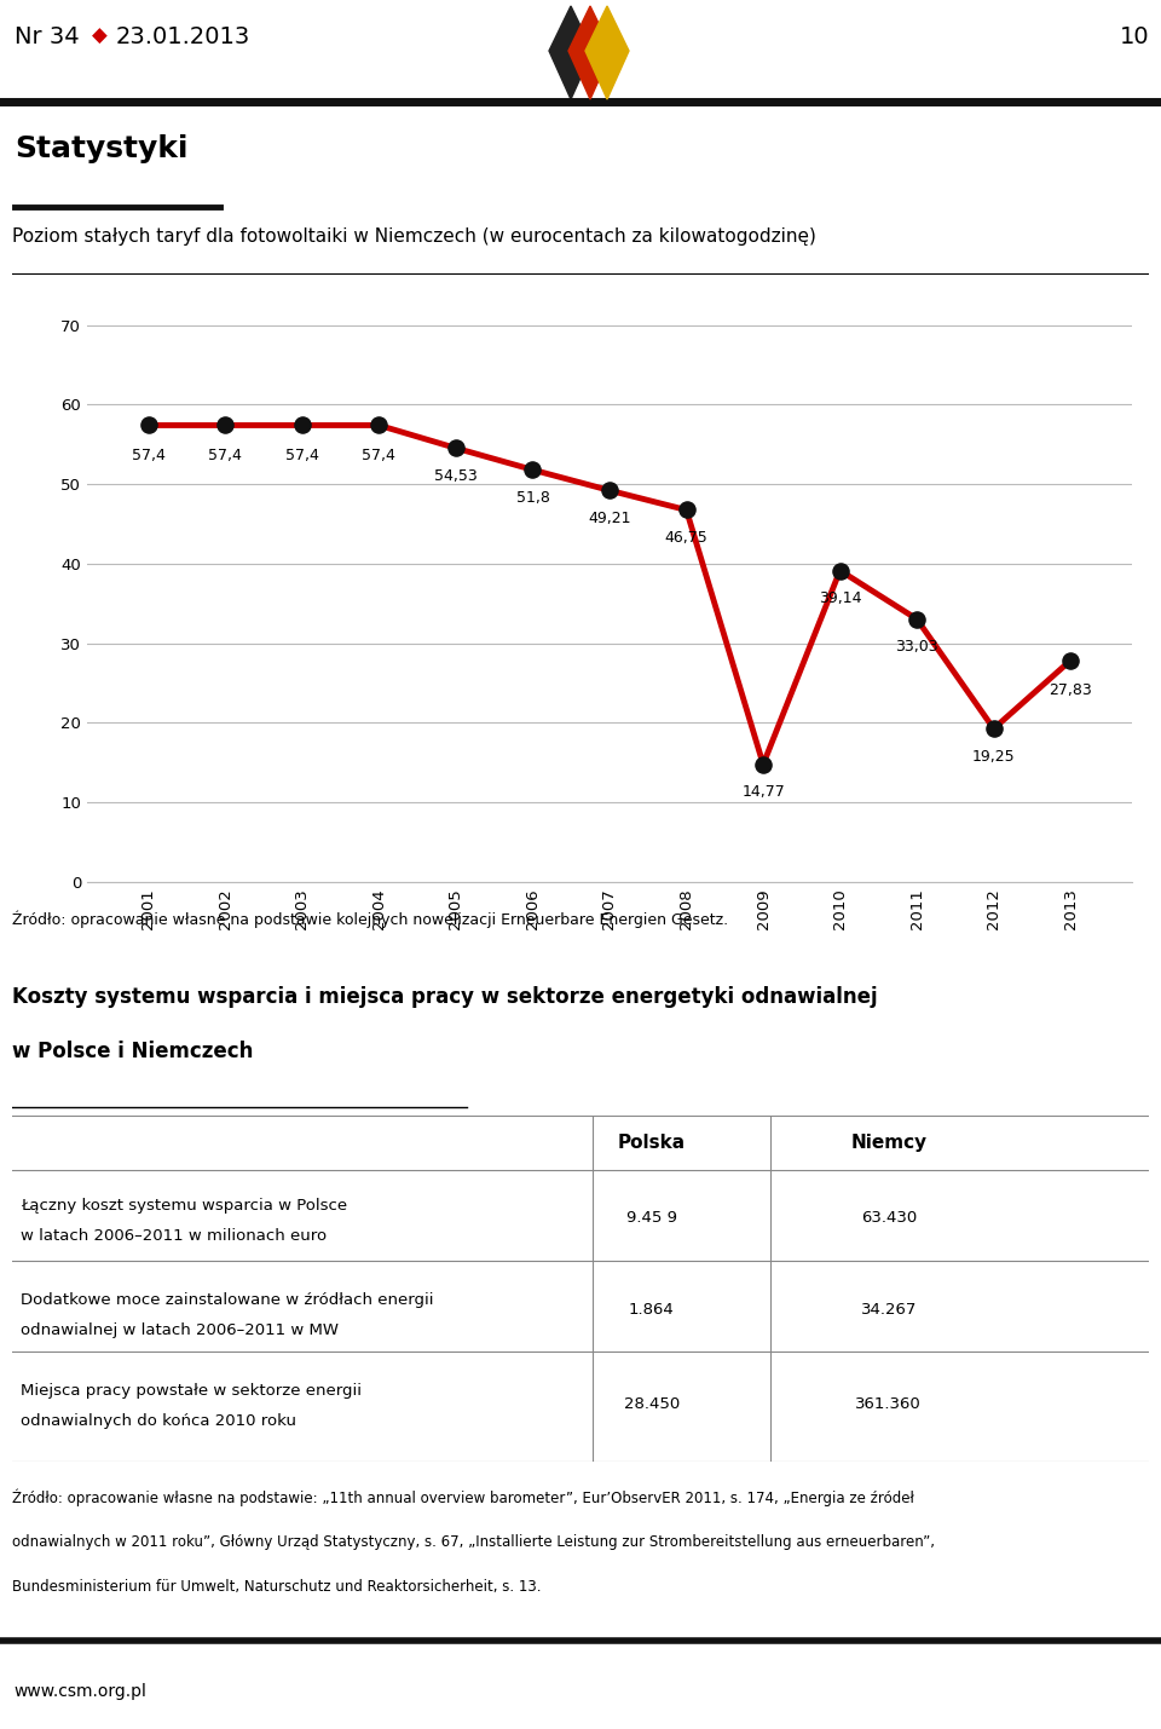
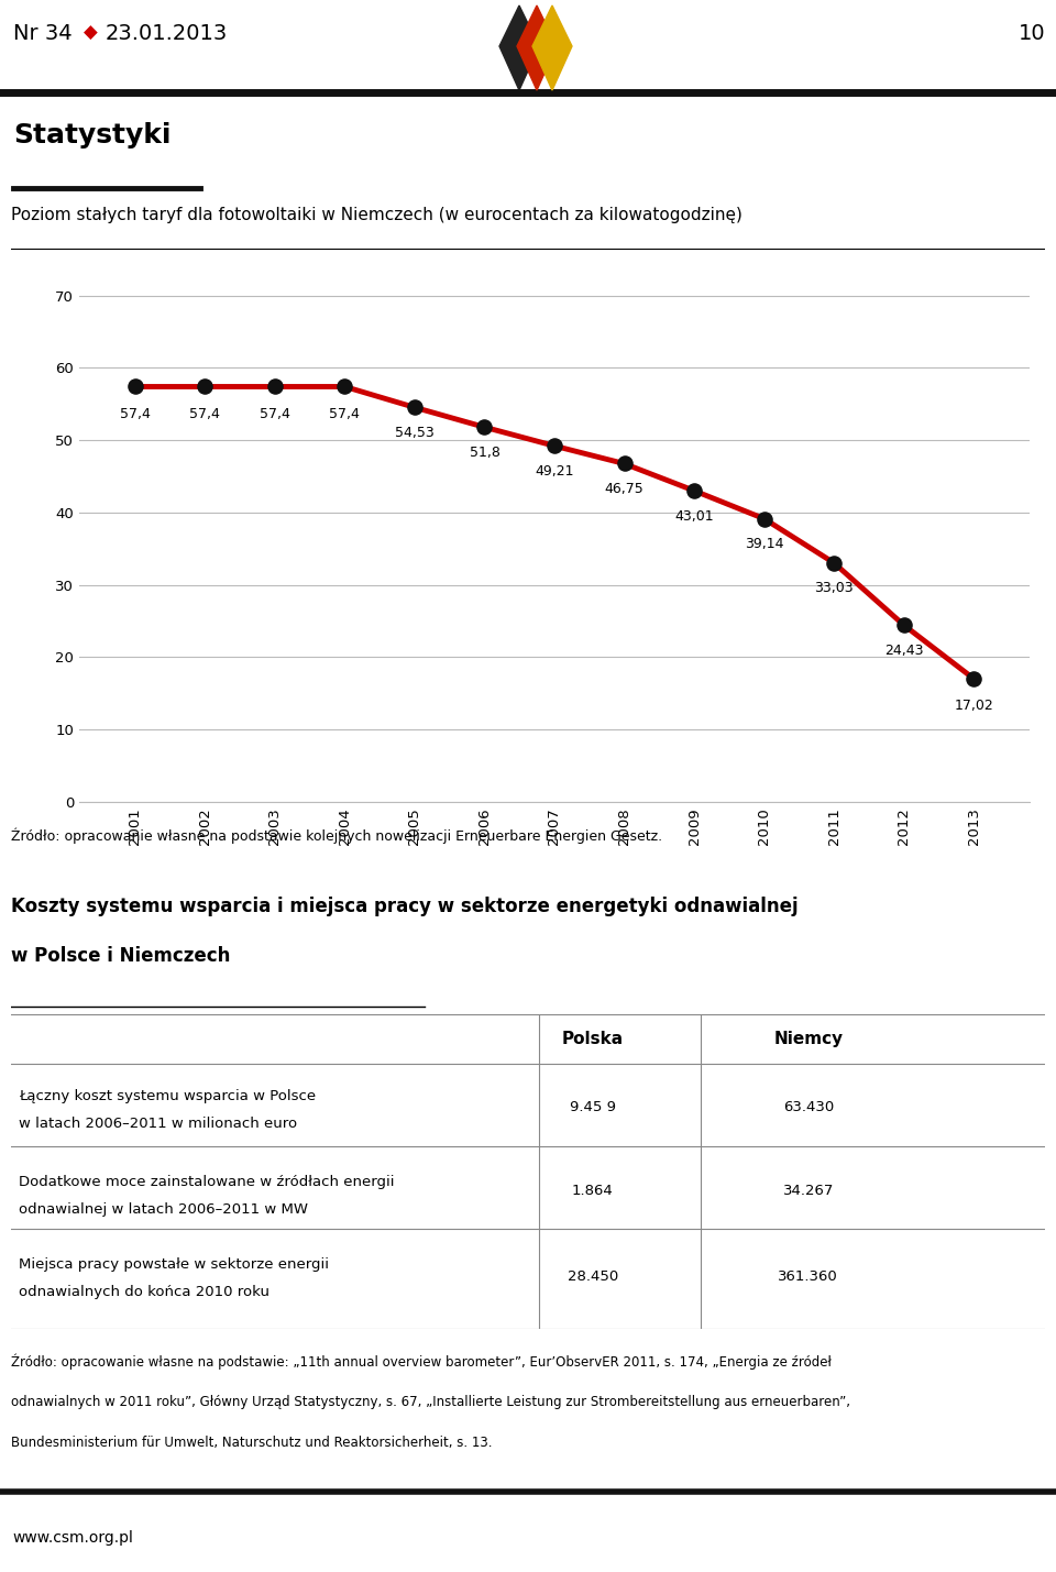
2009: 14,77 -> 43,01
2012: 19,25 -> 24,43
2013: 27,83 -> 17,02
